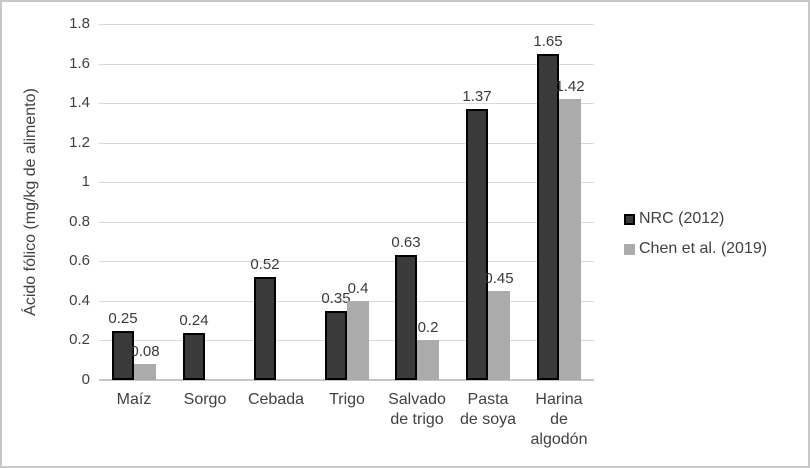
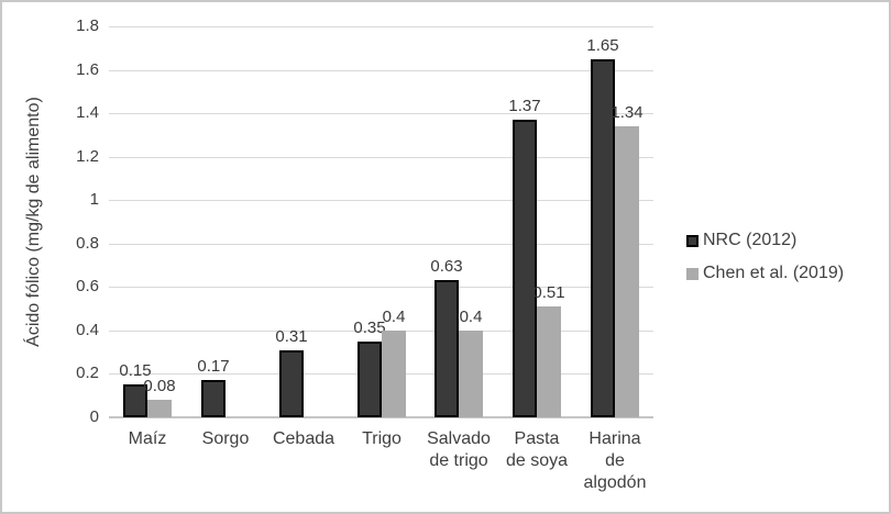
NRC (2012)/Maíz: 0.25 -> 0.15
NRC (2012)/Sorgo: 0.24 -> 0.17
NRC (2012)/Cebada: 0.52 -> 0.31
Chen et al. (2019)/Salvado de trigo: 0.2 -> 0.4
Chen et al. (2019)/Pasta de soya: 0.45 -> 0.51
Chen et al. (2019)/Harina de algodón: 1.42 -> 1.34
